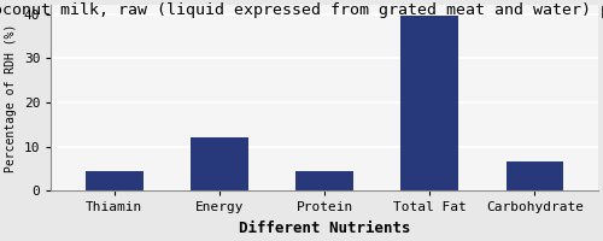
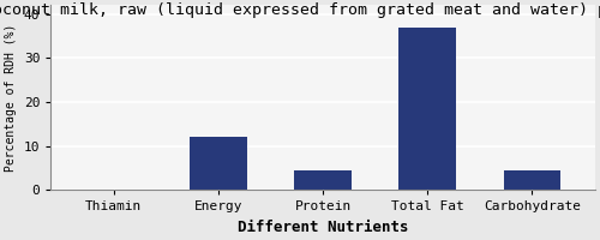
Thiamin: 4.5 -> 0.2
Total Fat: 39.5 -> 37.0
Carbohydrate: 6.5 -> 4.5
